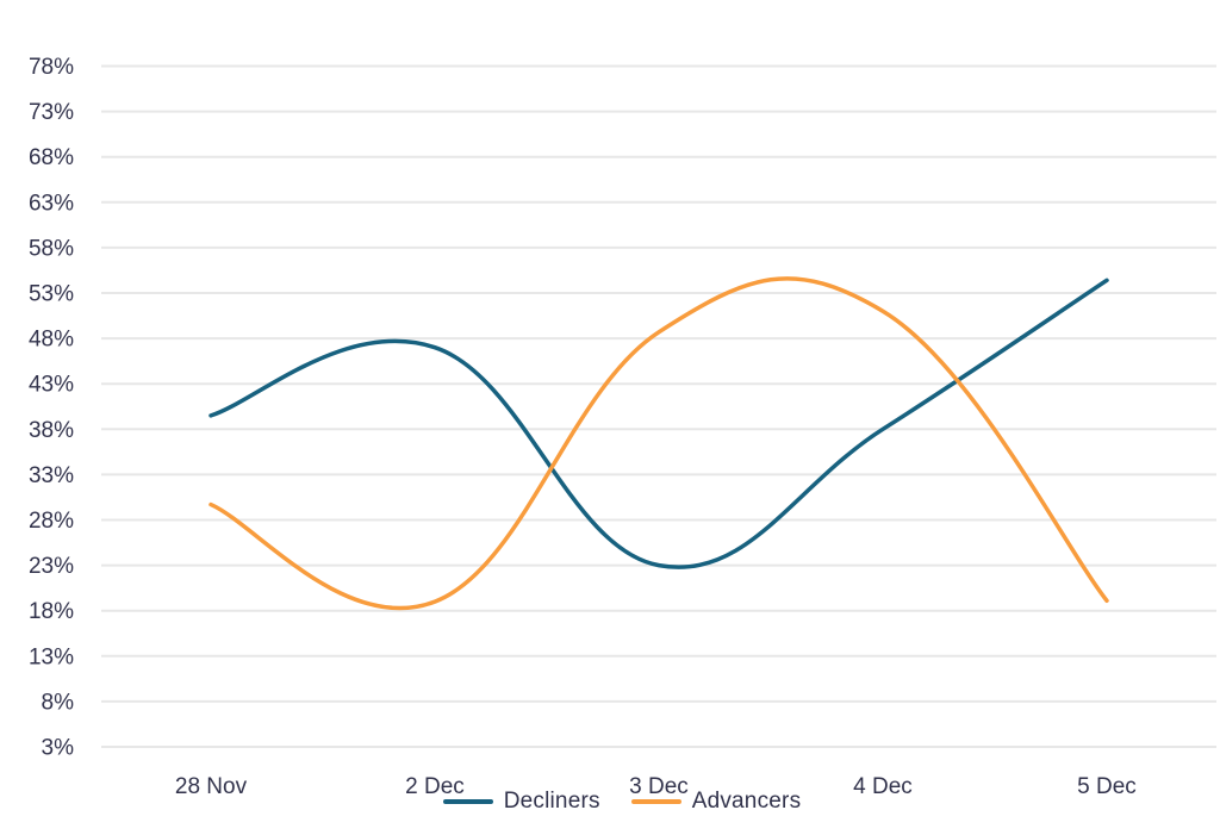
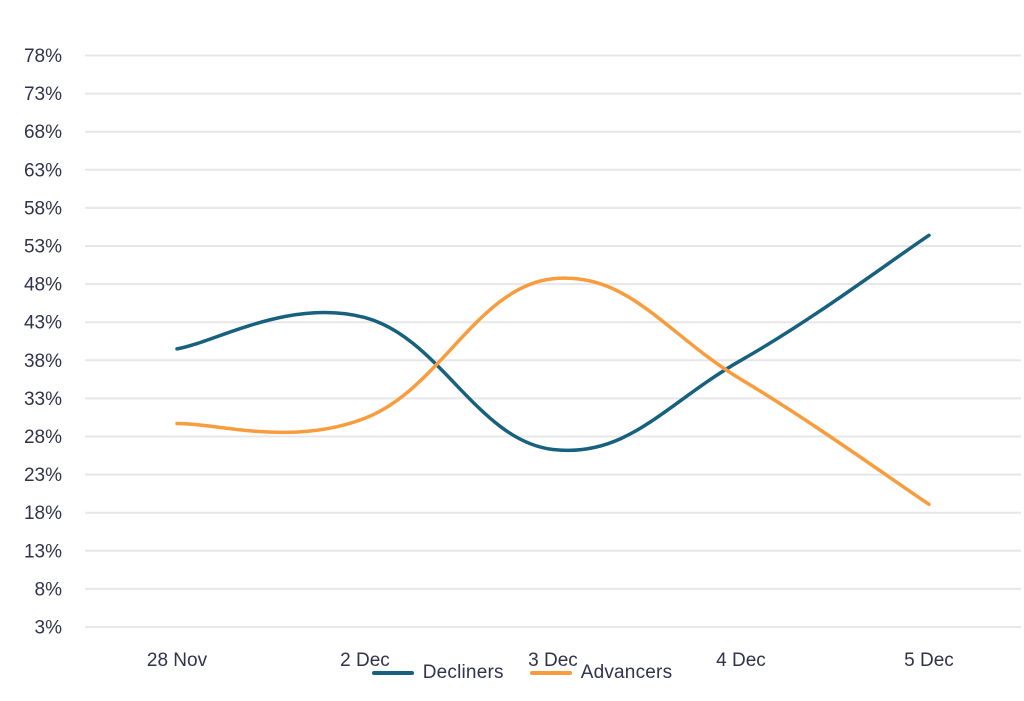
Decliners/2 Dec: 47% -> 44%
Advancers/2 Dec: 19% -> 30%
Decliners/3 Dec: 23% -> 26%
Advancers/4 Dec: 51% -> 36%
